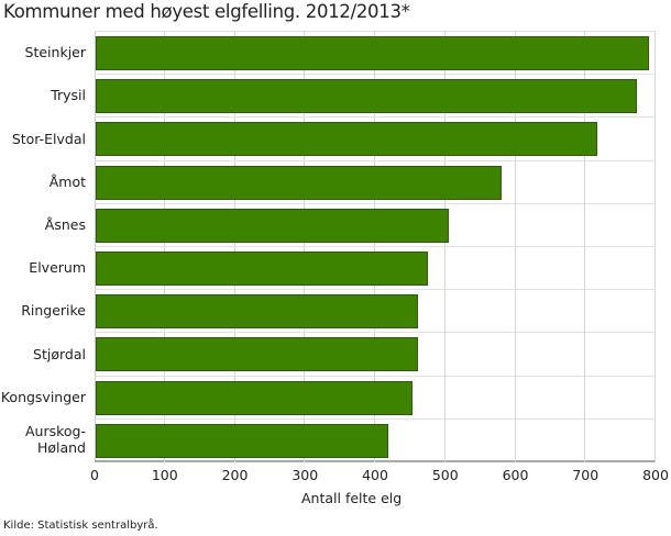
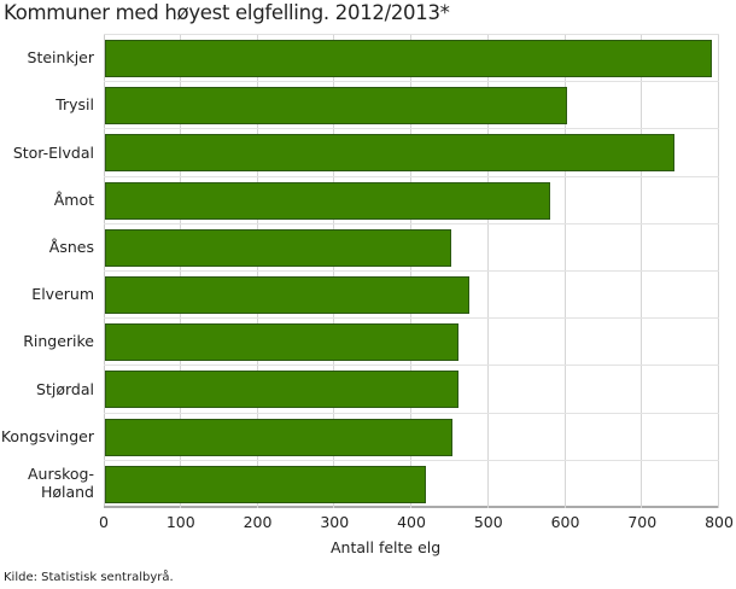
Trysil: 770 -> 600
Stor-Elvdal: 720 -> 740
Åsnes: 500 -> 450
